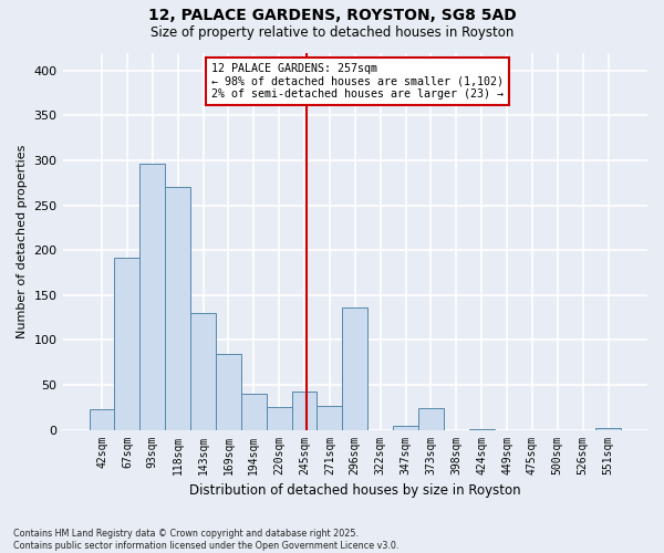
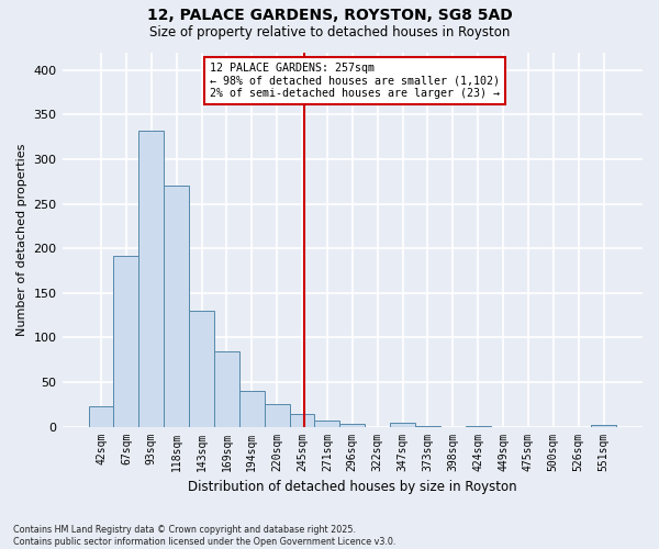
93sqm: 296 -> 332
245sqm: 42 -> 14
271sqm: 26 -> 7
296sqm: 136 -> 3
373sqm: 24 -> 1
